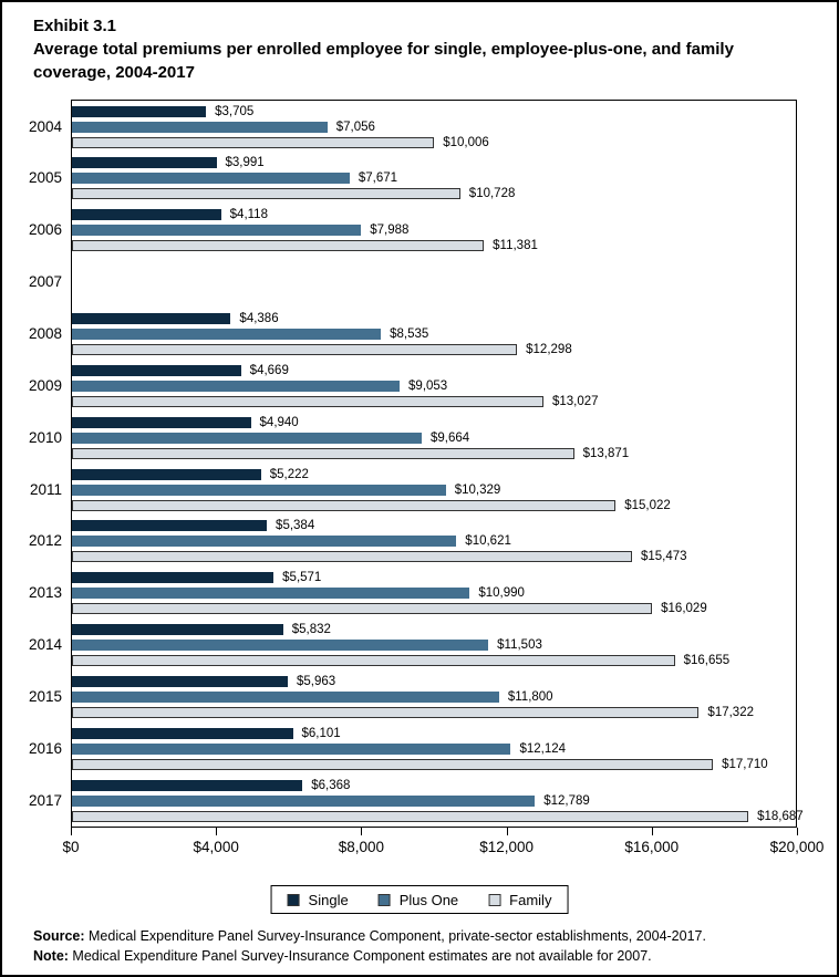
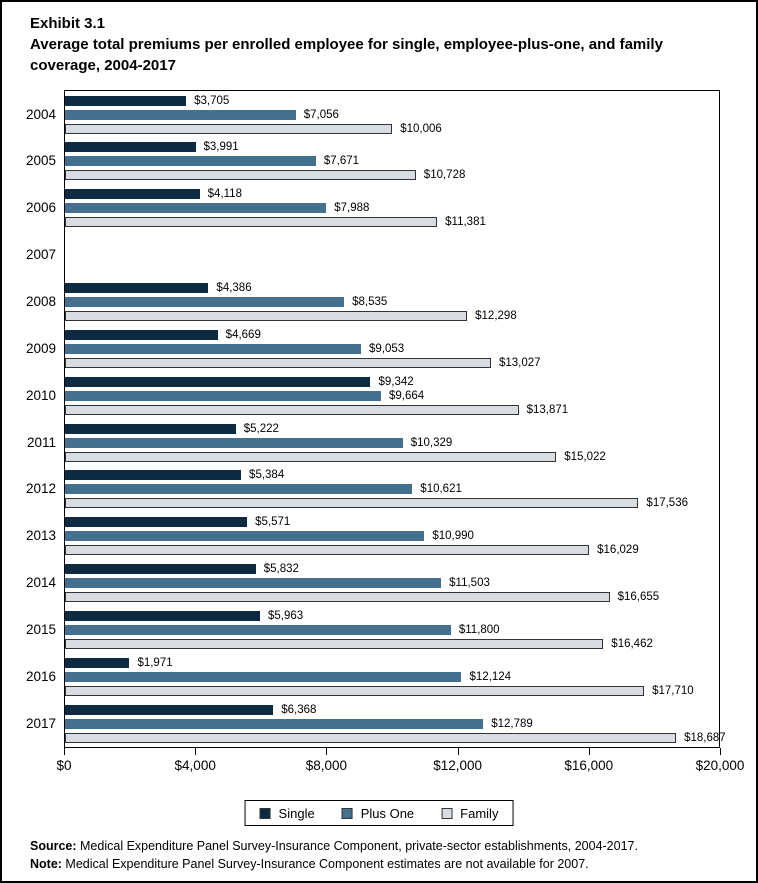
Single/2010: $4,940 -> $9,342
Family/2012: $15,473 -> $17,536
Family/2015: $17,322 -> $16,462
Single/2016: $6,101 -> $1,971
